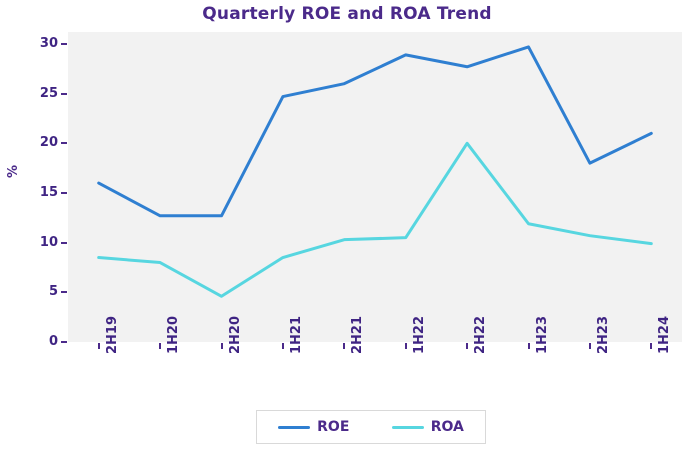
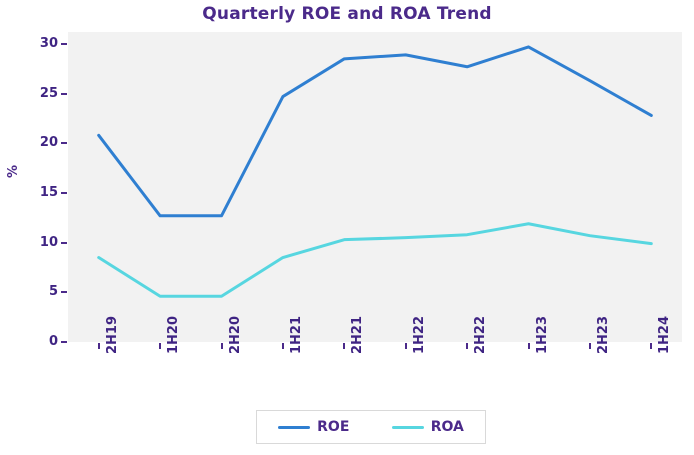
ROE/2H19: 16 -> 21
ROA/1H20: 8 -> 5
ROE/2H21: 26 -> 28
ROA/2H22: 20 -> 11
ROE/2H23: 18 -> 26
ROE/1H24: 21 -> 23
